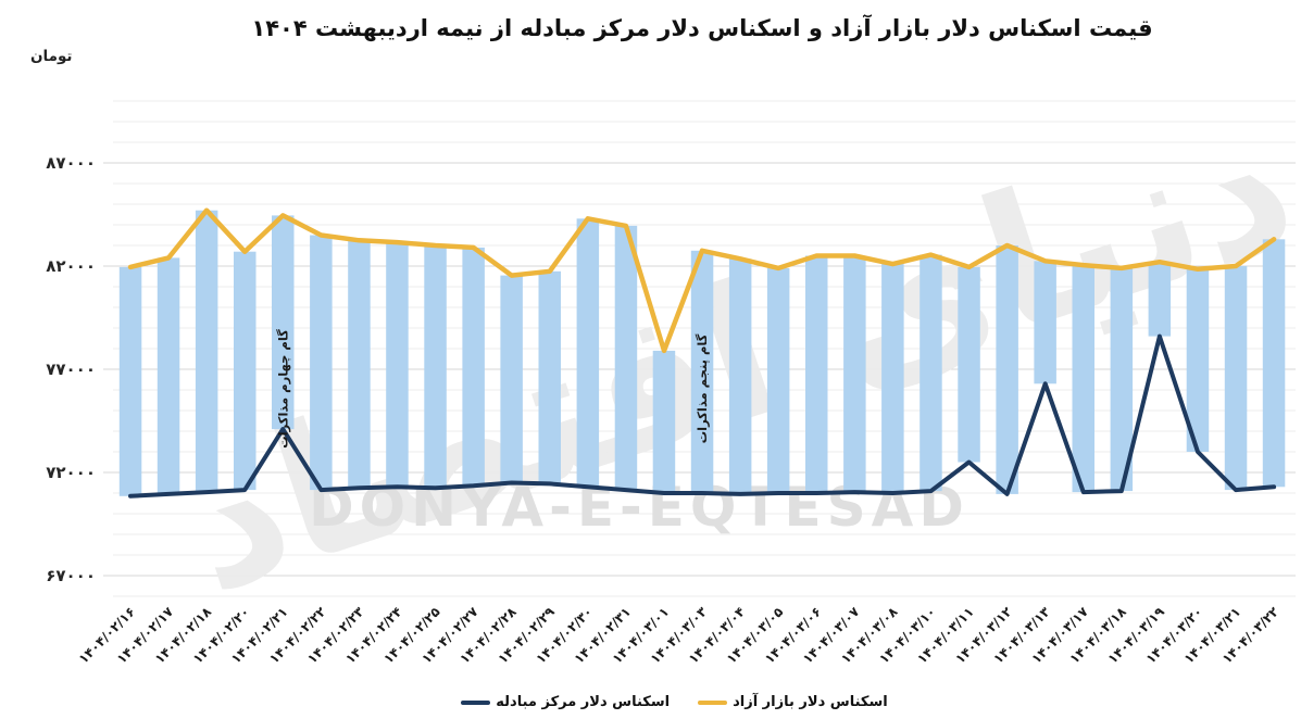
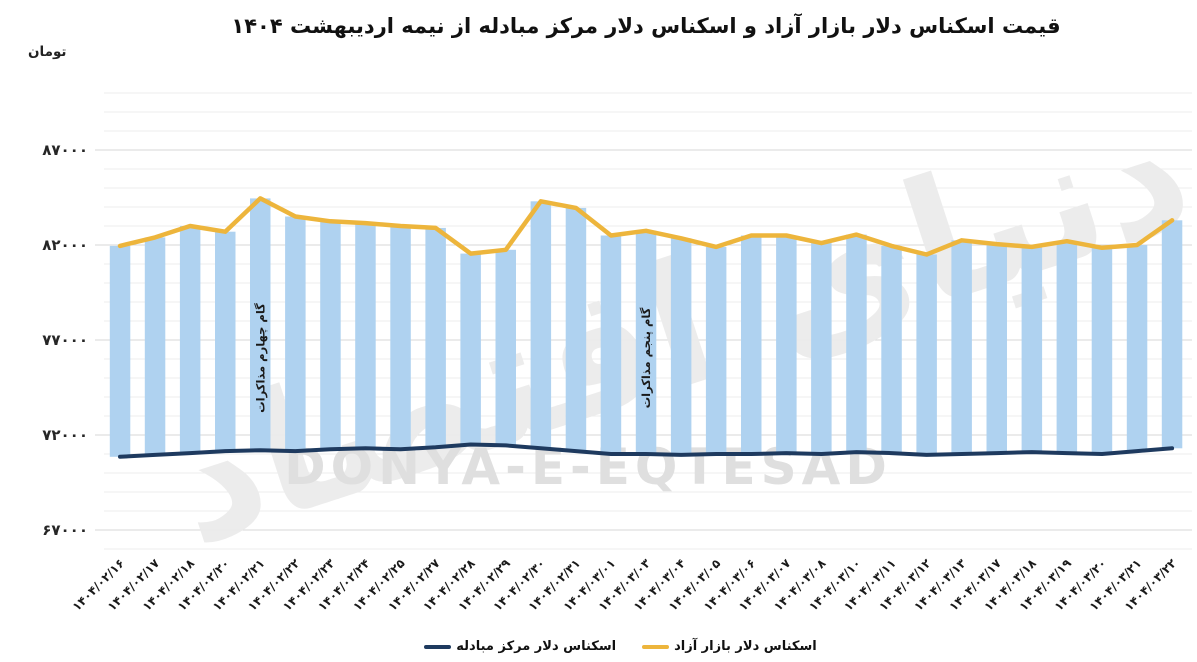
اسکناس دلار بازار آزاد/۱۴۰۴/۰۲/۱۸: 84700 -> 83000
اسکناس دلار مرکز مبادله/۱۴۰۴/۰۲/۲۱: 74100 -> 71200
اسکناس دلار بازار آزاد/۱۴۰۴/۰۳/۰۱: 77900 -> 82500
اسکناس دلار مرکز مبادله/۱۴۰۴/۰۳/۱۱: 72500 -> 71000
اسکناس دلار بازار آزاد/۱۴۰۴/۰۳/۱۲: 83000 -> 81500
اسکناس دلار مرکز مبادله/۱۴۰۴/۰۳/۱۳: 76300 -> 71000
اسکناس دلار مرکز مبادله/۱۴۰۴/۰۳/۱۹: 78600 -> 71000
اسکناس دلار مرکز مبادله/۱۴۰۴/۰۳/۲۰: 73000 -> 71000
